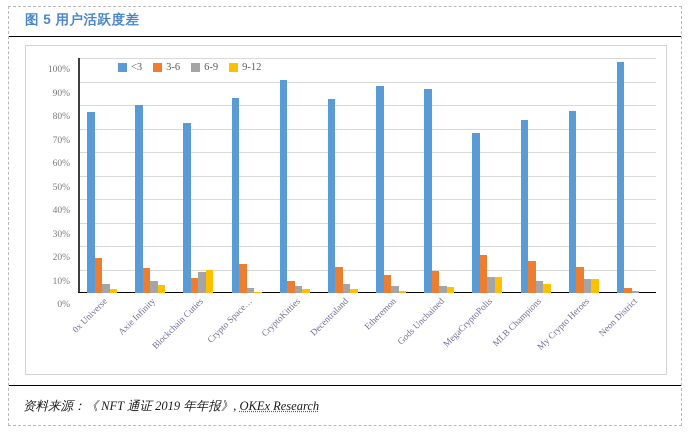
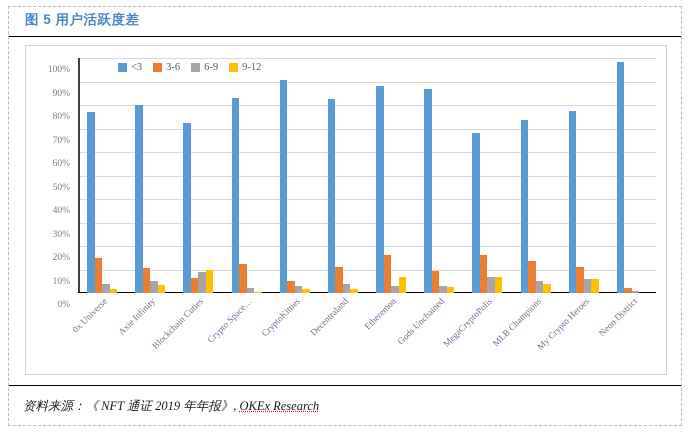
3-6/Etheremon: 8% -> 16%
9-12/Etheremon: 1% -> 7%
